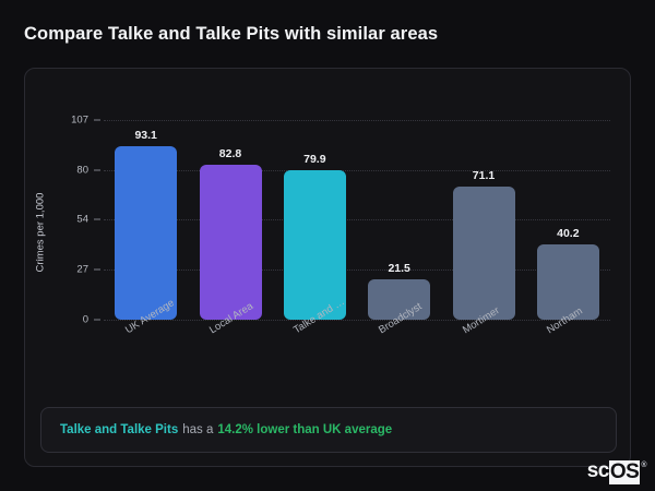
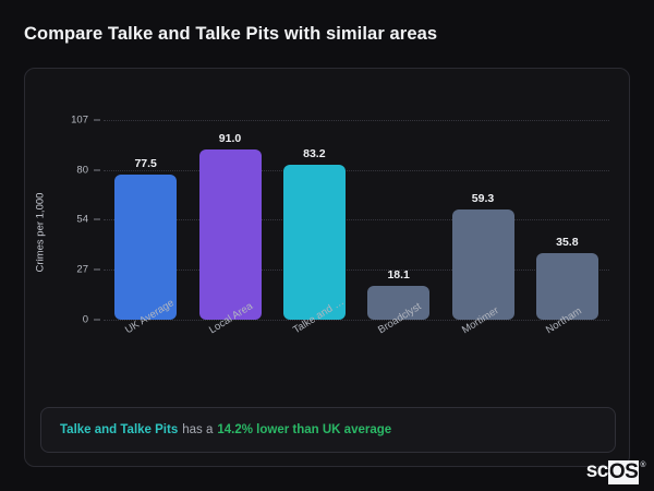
UK Average: 93.1 -> 77.5
Local Area: 82.8 -> 91.0
Talke and …: 79.9 -> 83.2
Broadclyst: 21.5 -> 18.1
Mortimer: 71.1 -> 59.3
Northam: 40.2 -> 35.8
